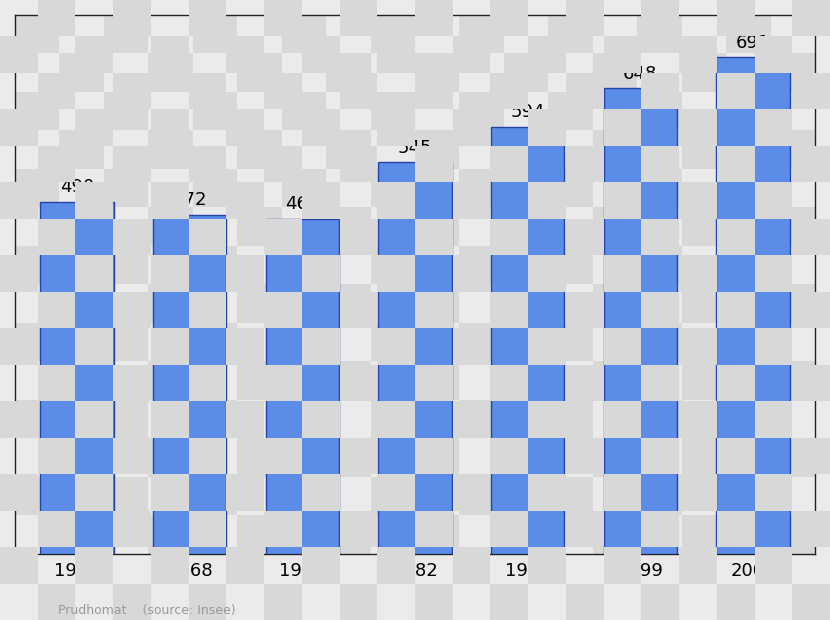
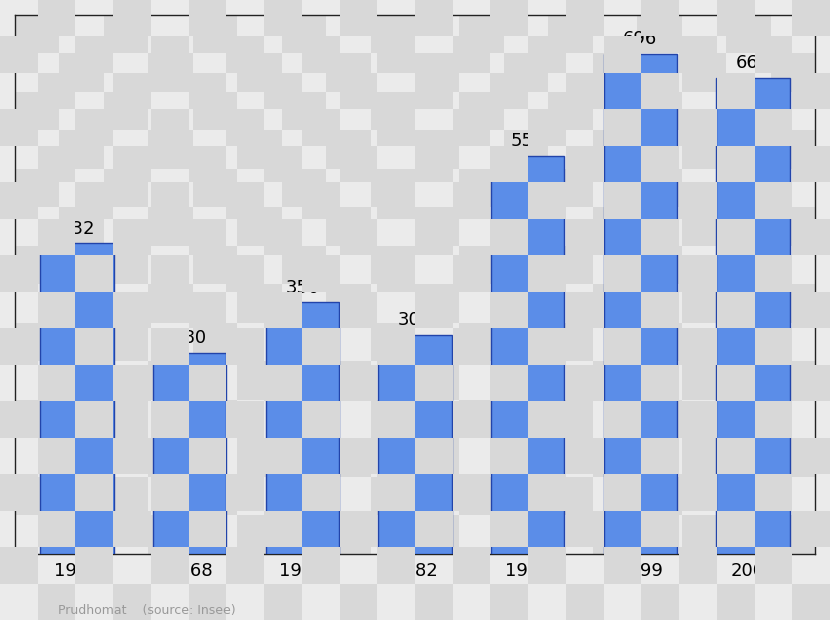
1962: 490 -> 432
1968: 472 -> 280
1975: 466 -> 350
1982: 545 -> 305
1990: 594 -> 554
1999: 648 -> 696
2008: 691 -> 662
